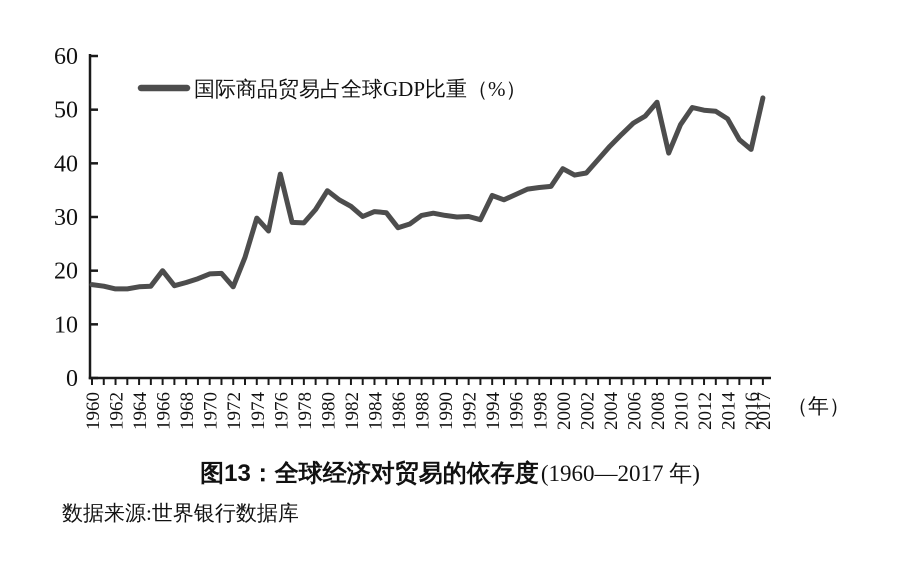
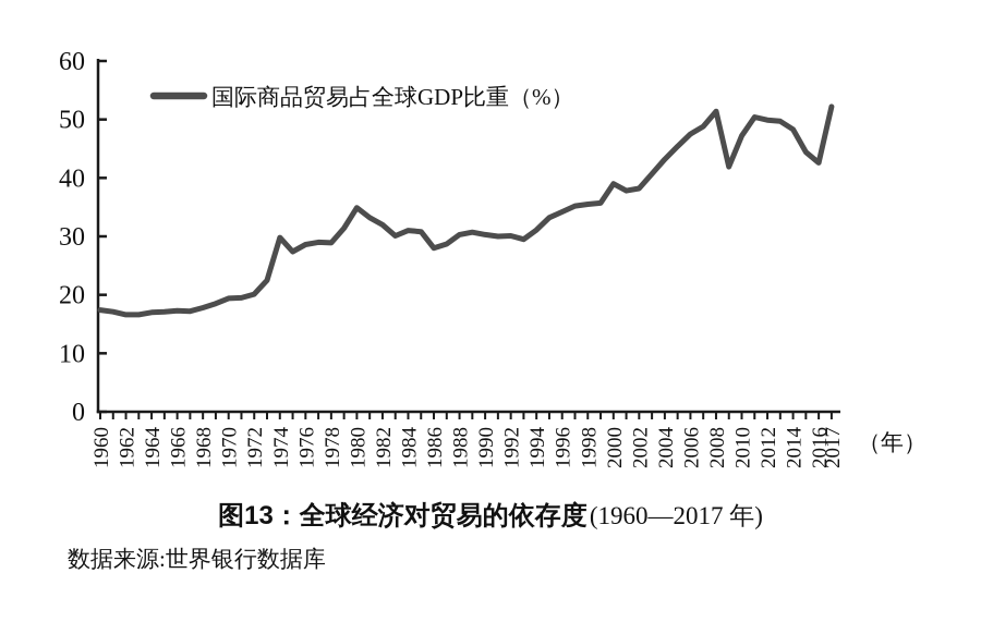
1966: 20 -> 17
1972: 17 -> 20
1976: 38 -> 29
1994: 34 -> 31
